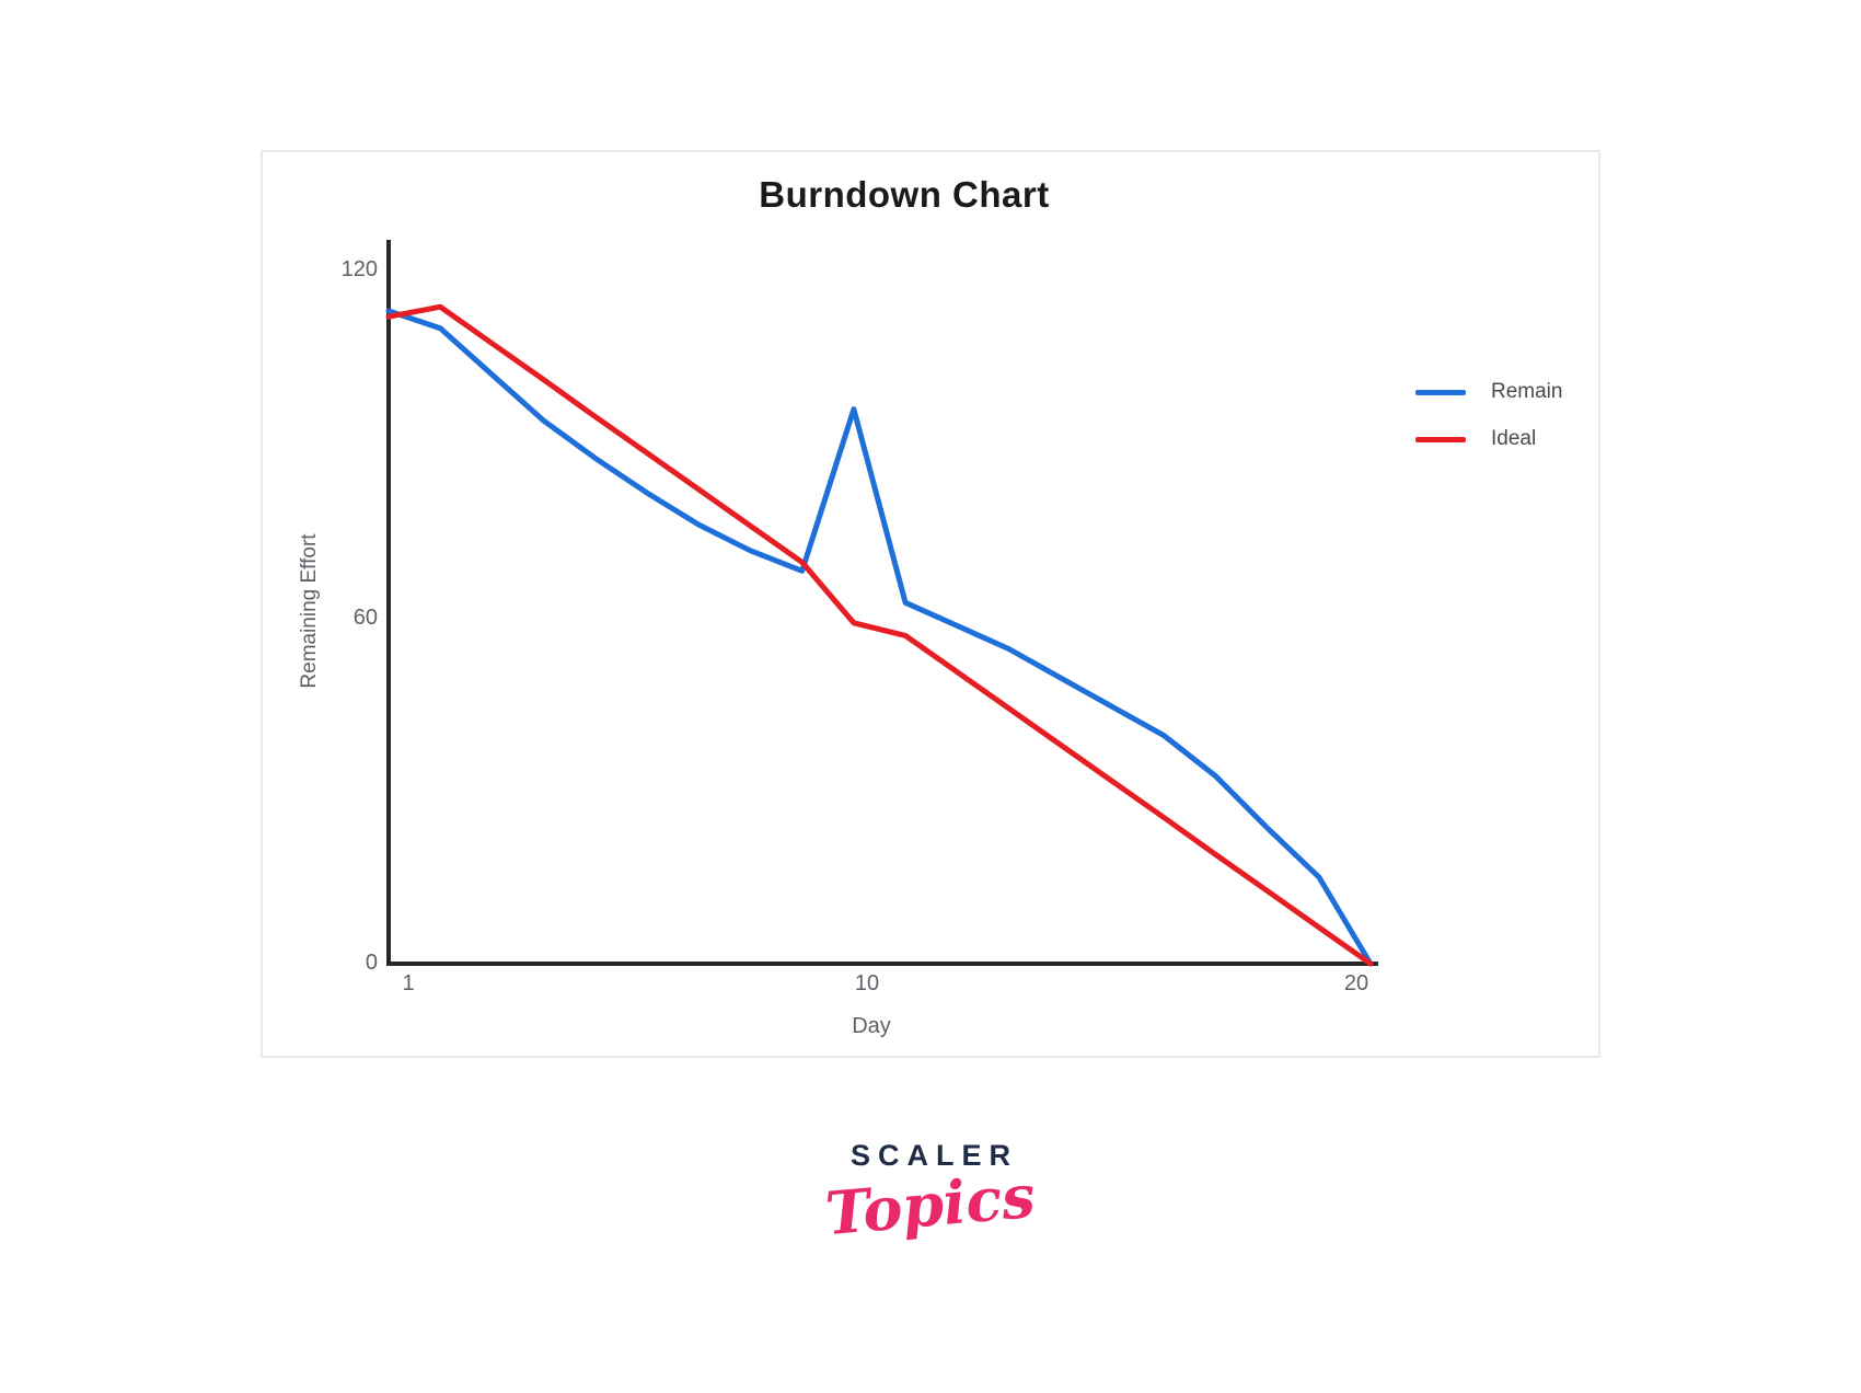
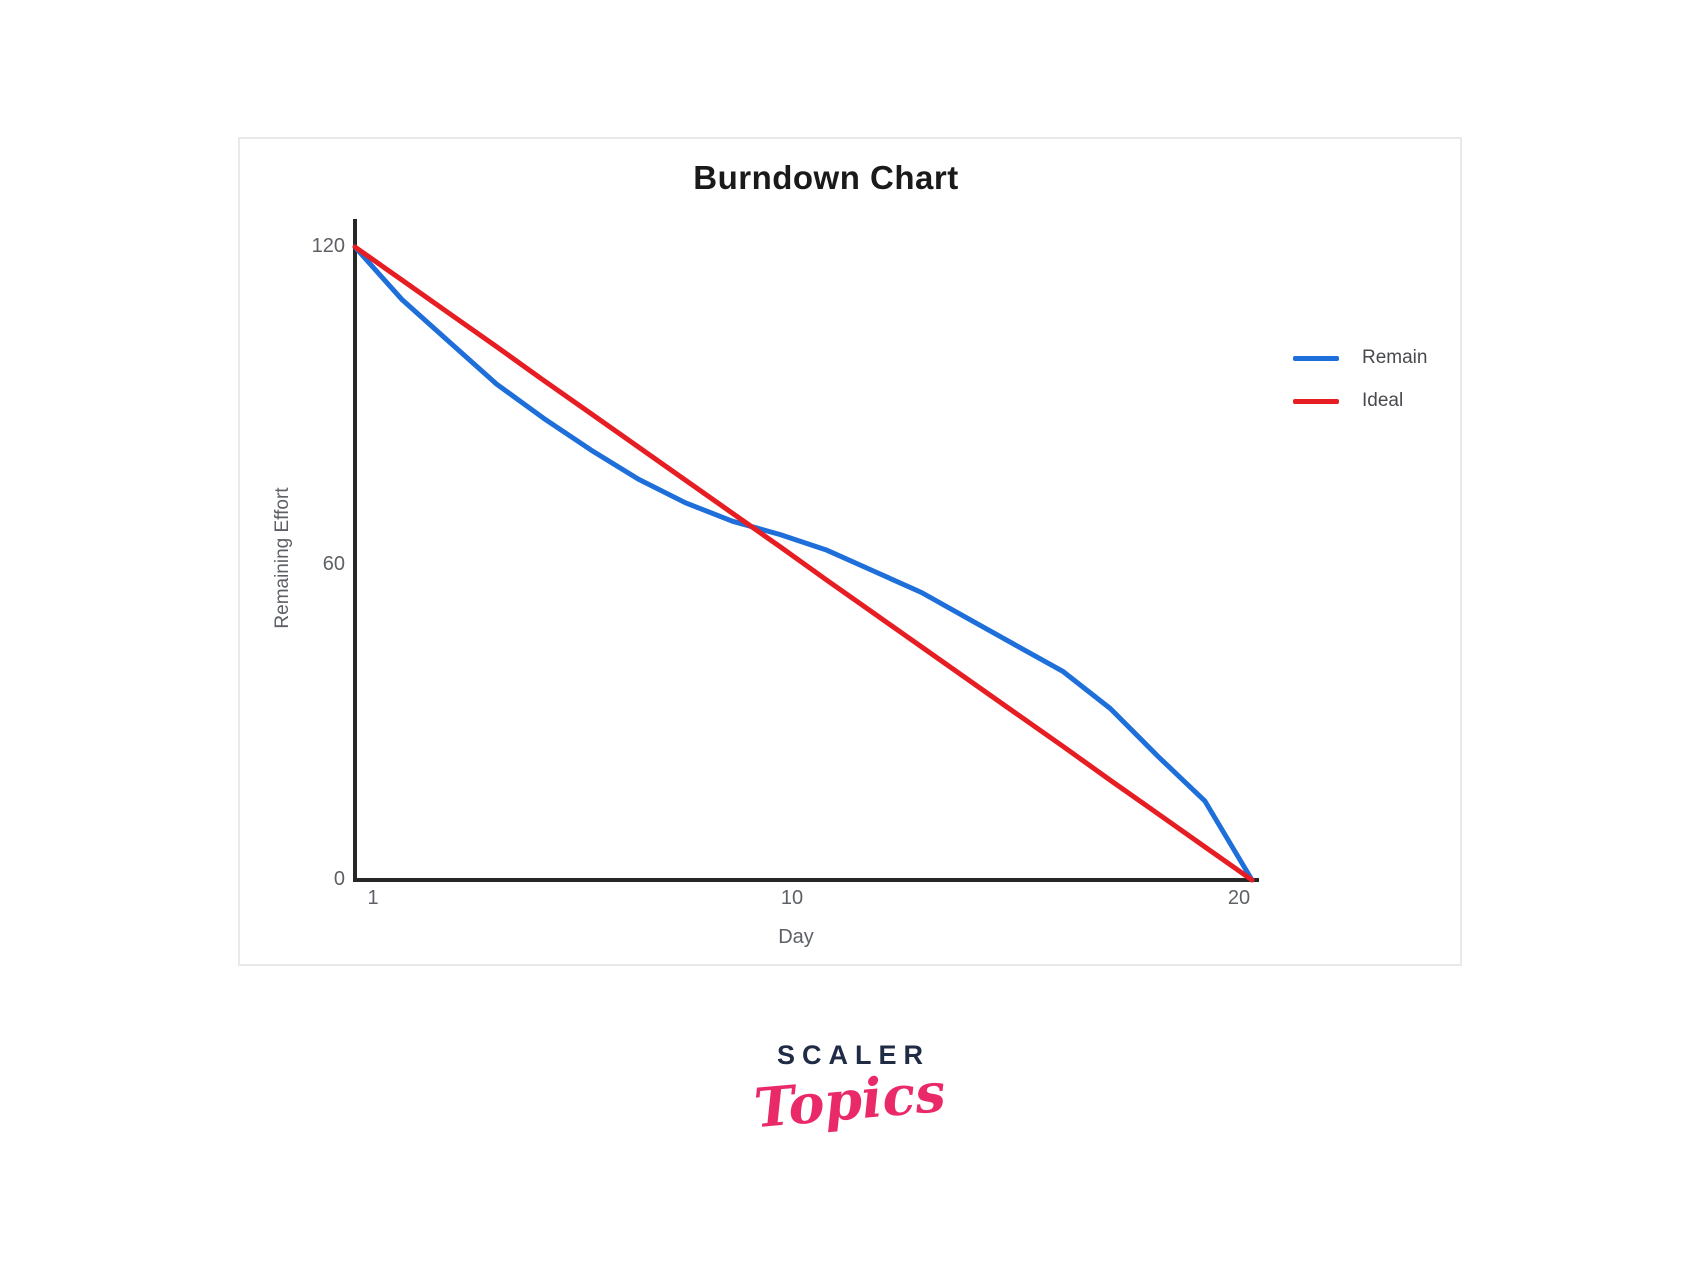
Remain/1: 113 -> 120
Ideal/1: 112 -> 120
Remain/10: 96 -> 66
Ideal/10: 59 -> 63
